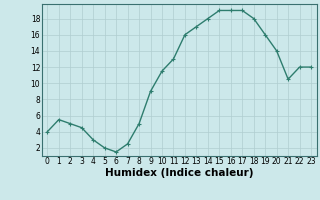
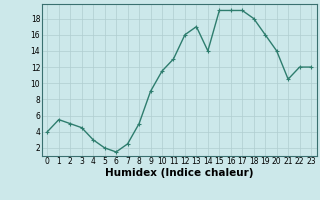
14: 18.0 -> 14.0
